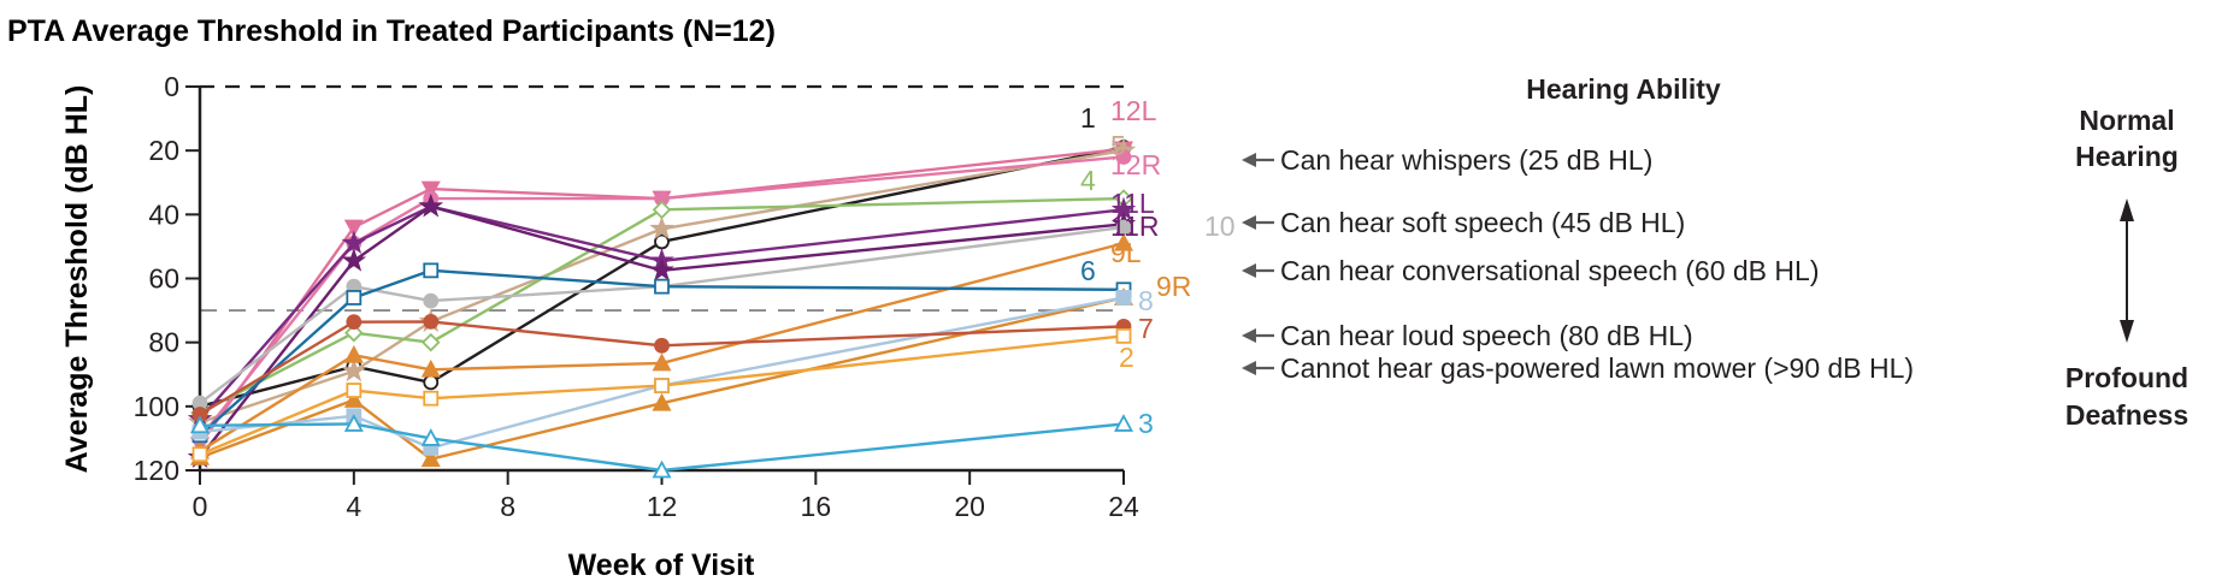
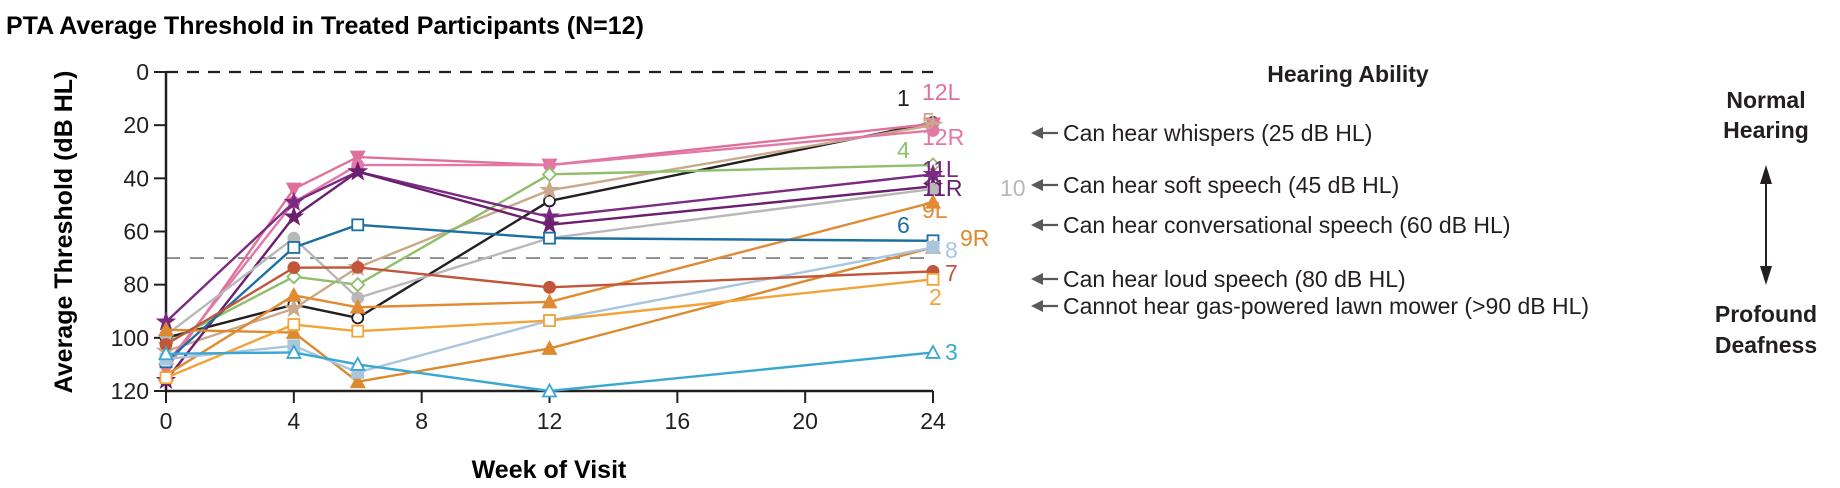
11L/0: 104 -> 94
9R/0: 116 -> 97
10/6: 67 -> 85
9R/12: 99 -> 104
